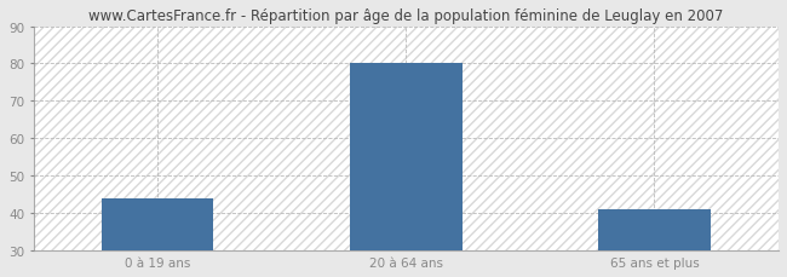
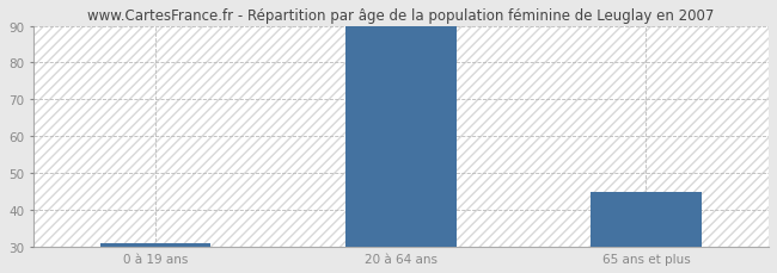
0 à 19 ans: 44 -> 31
20 à 64 ans: 80 -> 90
65 ans et plus: 41 -> 45
